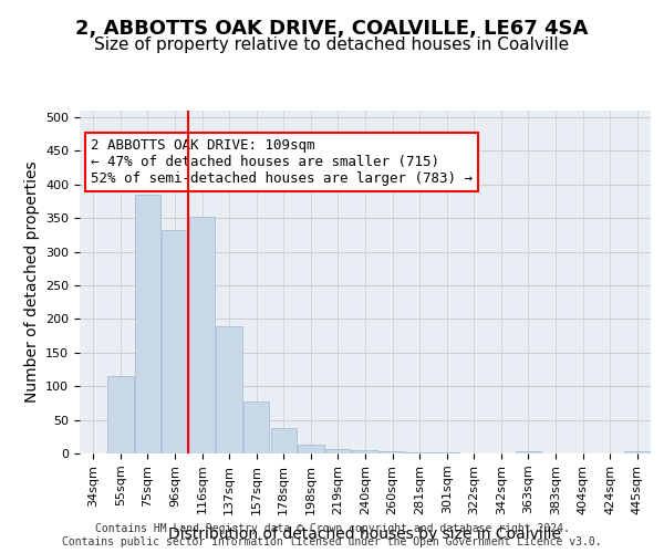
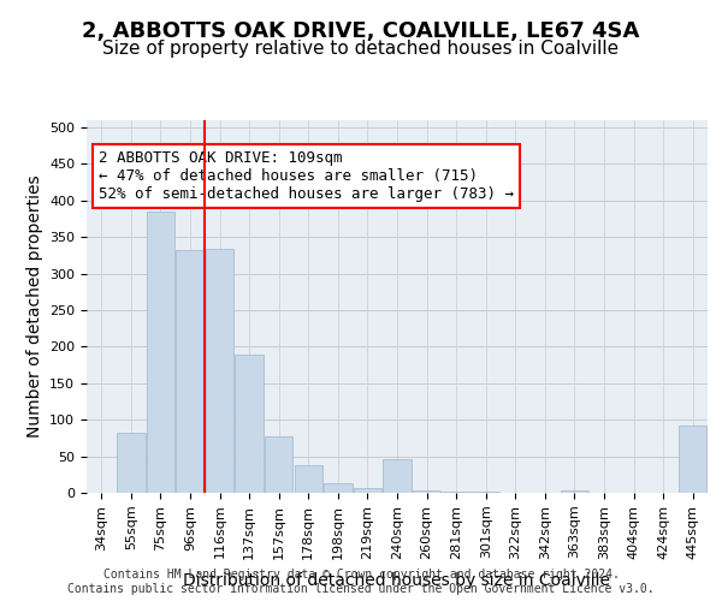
55sqm: 115 -> 82
116sqm: 352 -> 334
240sqm: 5 -> 46
445sqm: 4 -> 92
